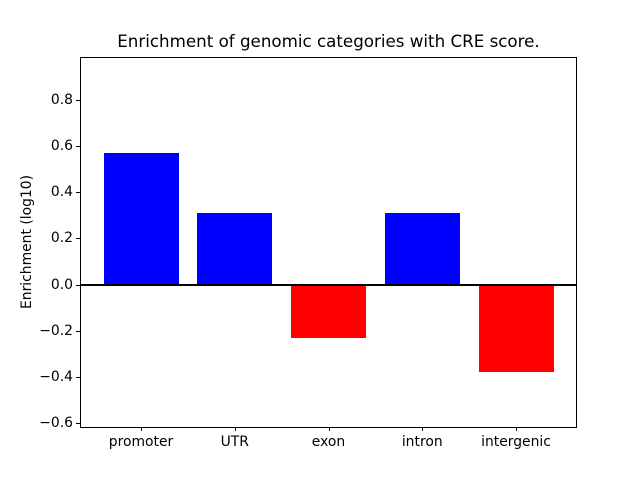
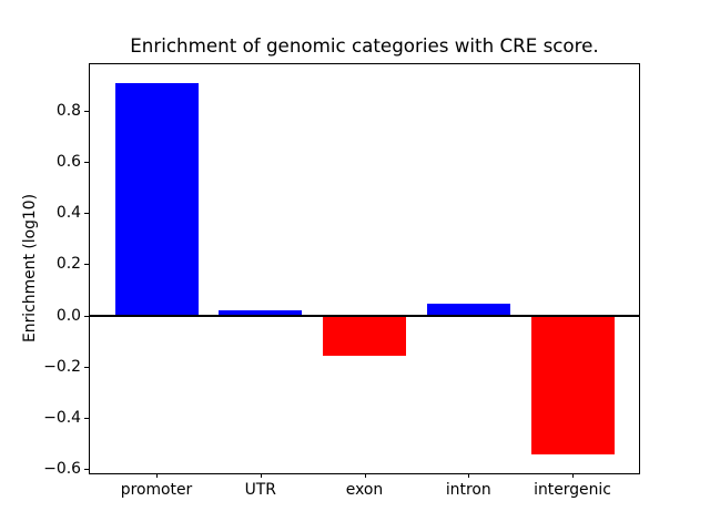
promoter: 0.57 -> 0.91
UTR: 0.31 -> 0.02
exon: -0.23 -> -0.16
intron: 0.31 -> 0.04
intergenic: -0.38 -> -0.55
